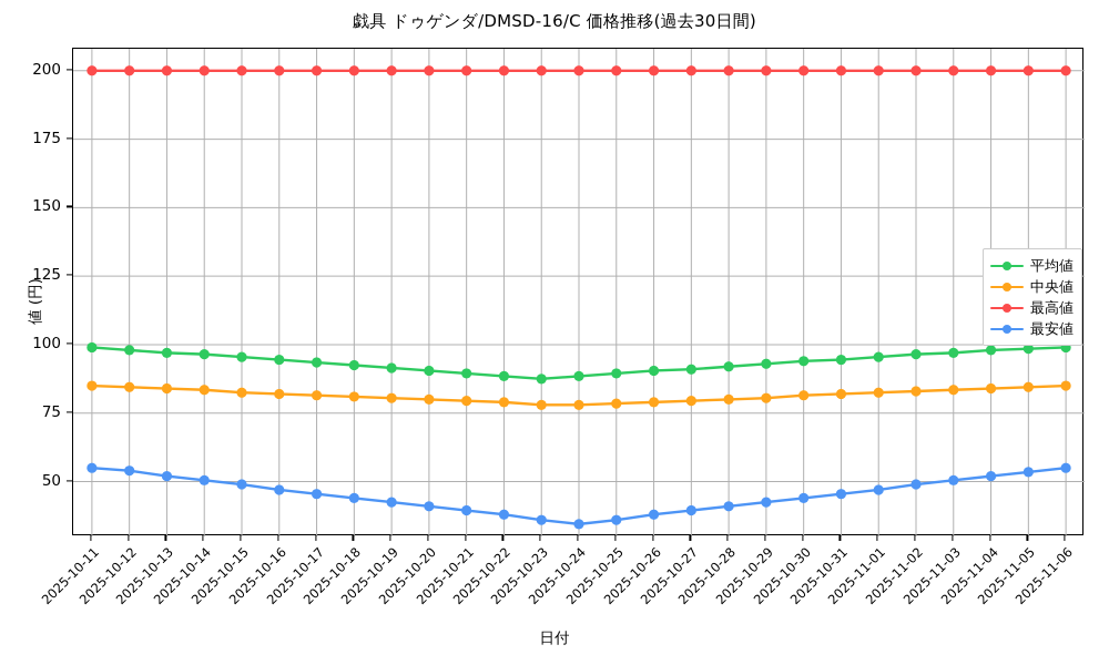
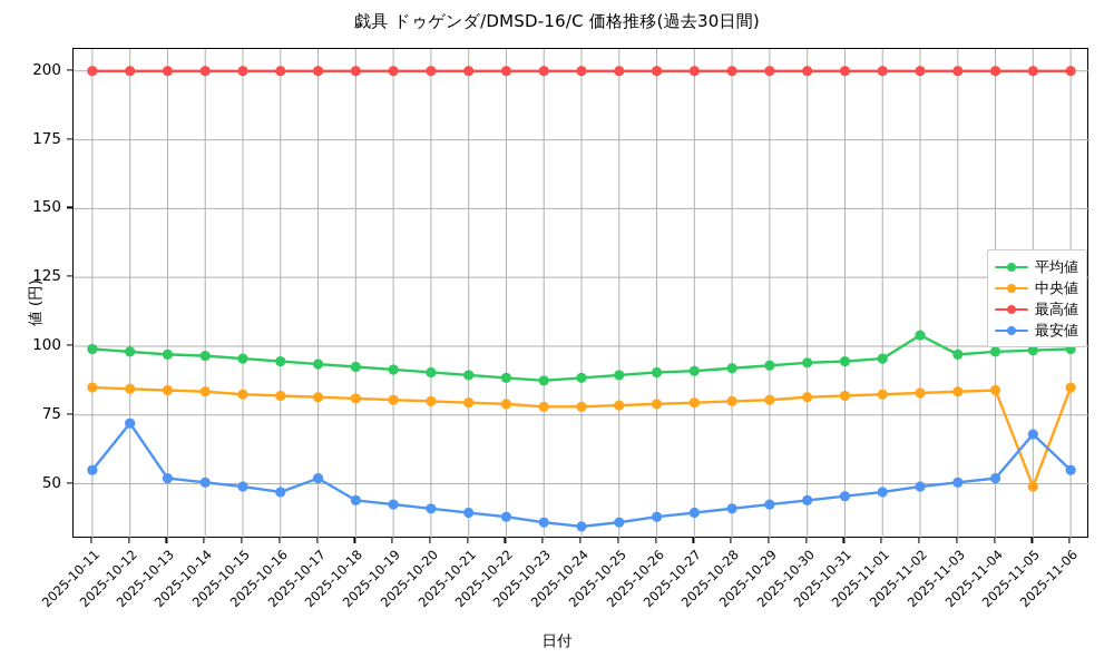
最安値/2025-10-12: 54 -> 72
最安値/2025-10-17: 46 -> 52
平均値/2025-11-02: 96 -> 104
中央値/2025-11-05: 84 -> 49
最安値/2025-11-05: 54 -> 68
